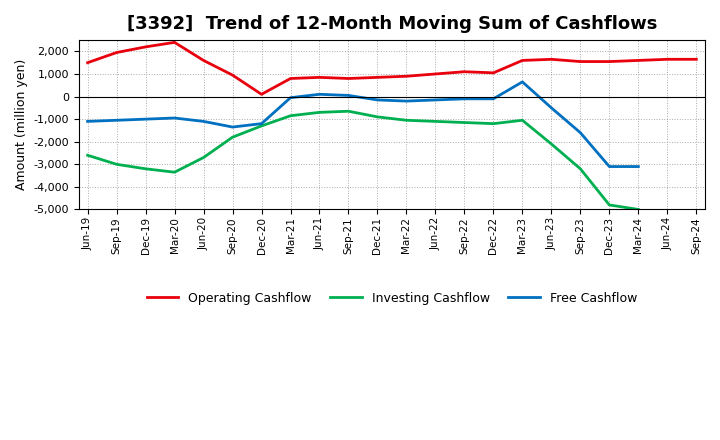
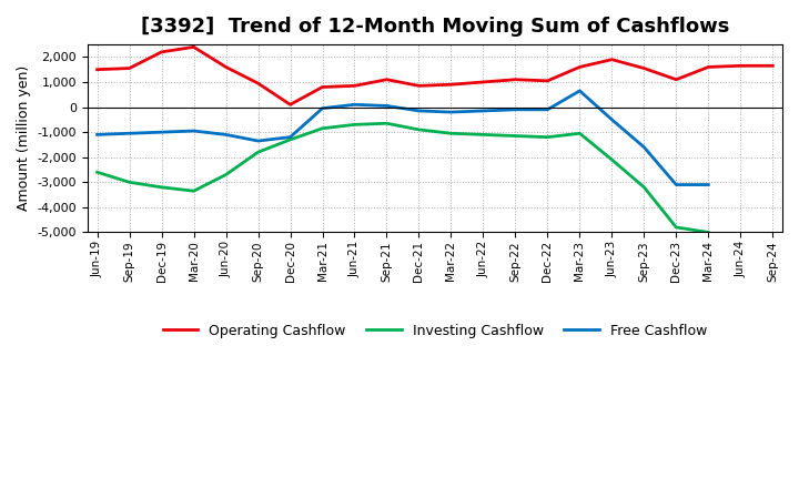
Operating Cashflow/Sep-19: 1,950 -> 1,550
Operating Cashflow/Sep-21: 800 -> 1,100
Operating Cashflow/Jun-23: 1,650 -> 1,900
Operating Cashflow/Dec-23: 1,550 -> 1,100
